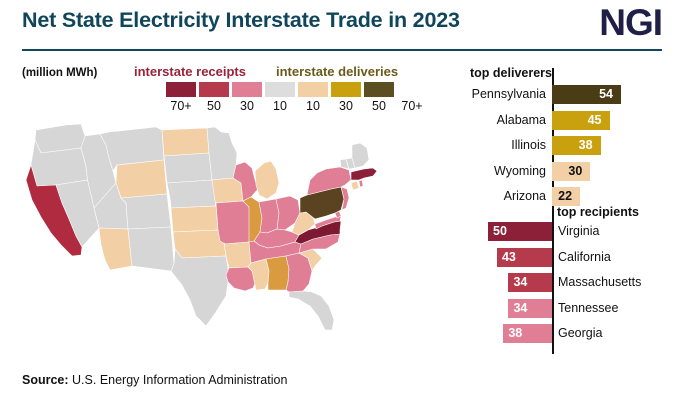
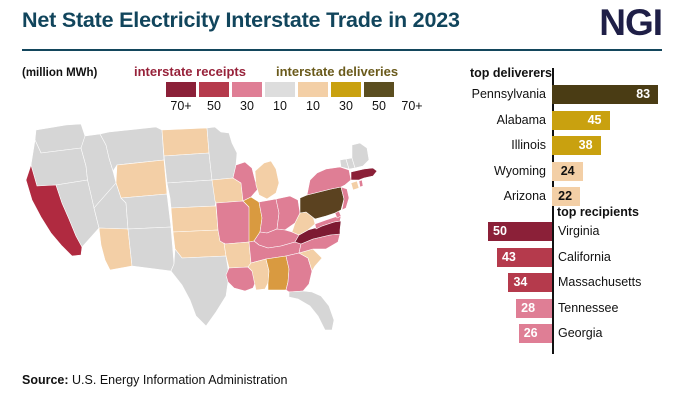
top deliverers/Pennsylvania: 54 -> 83
top deliverers/Wyoming: 30 -> 24
top recipients/Tennessee: 34 -> 28
top recipients/Georgia: 38 -> 26
